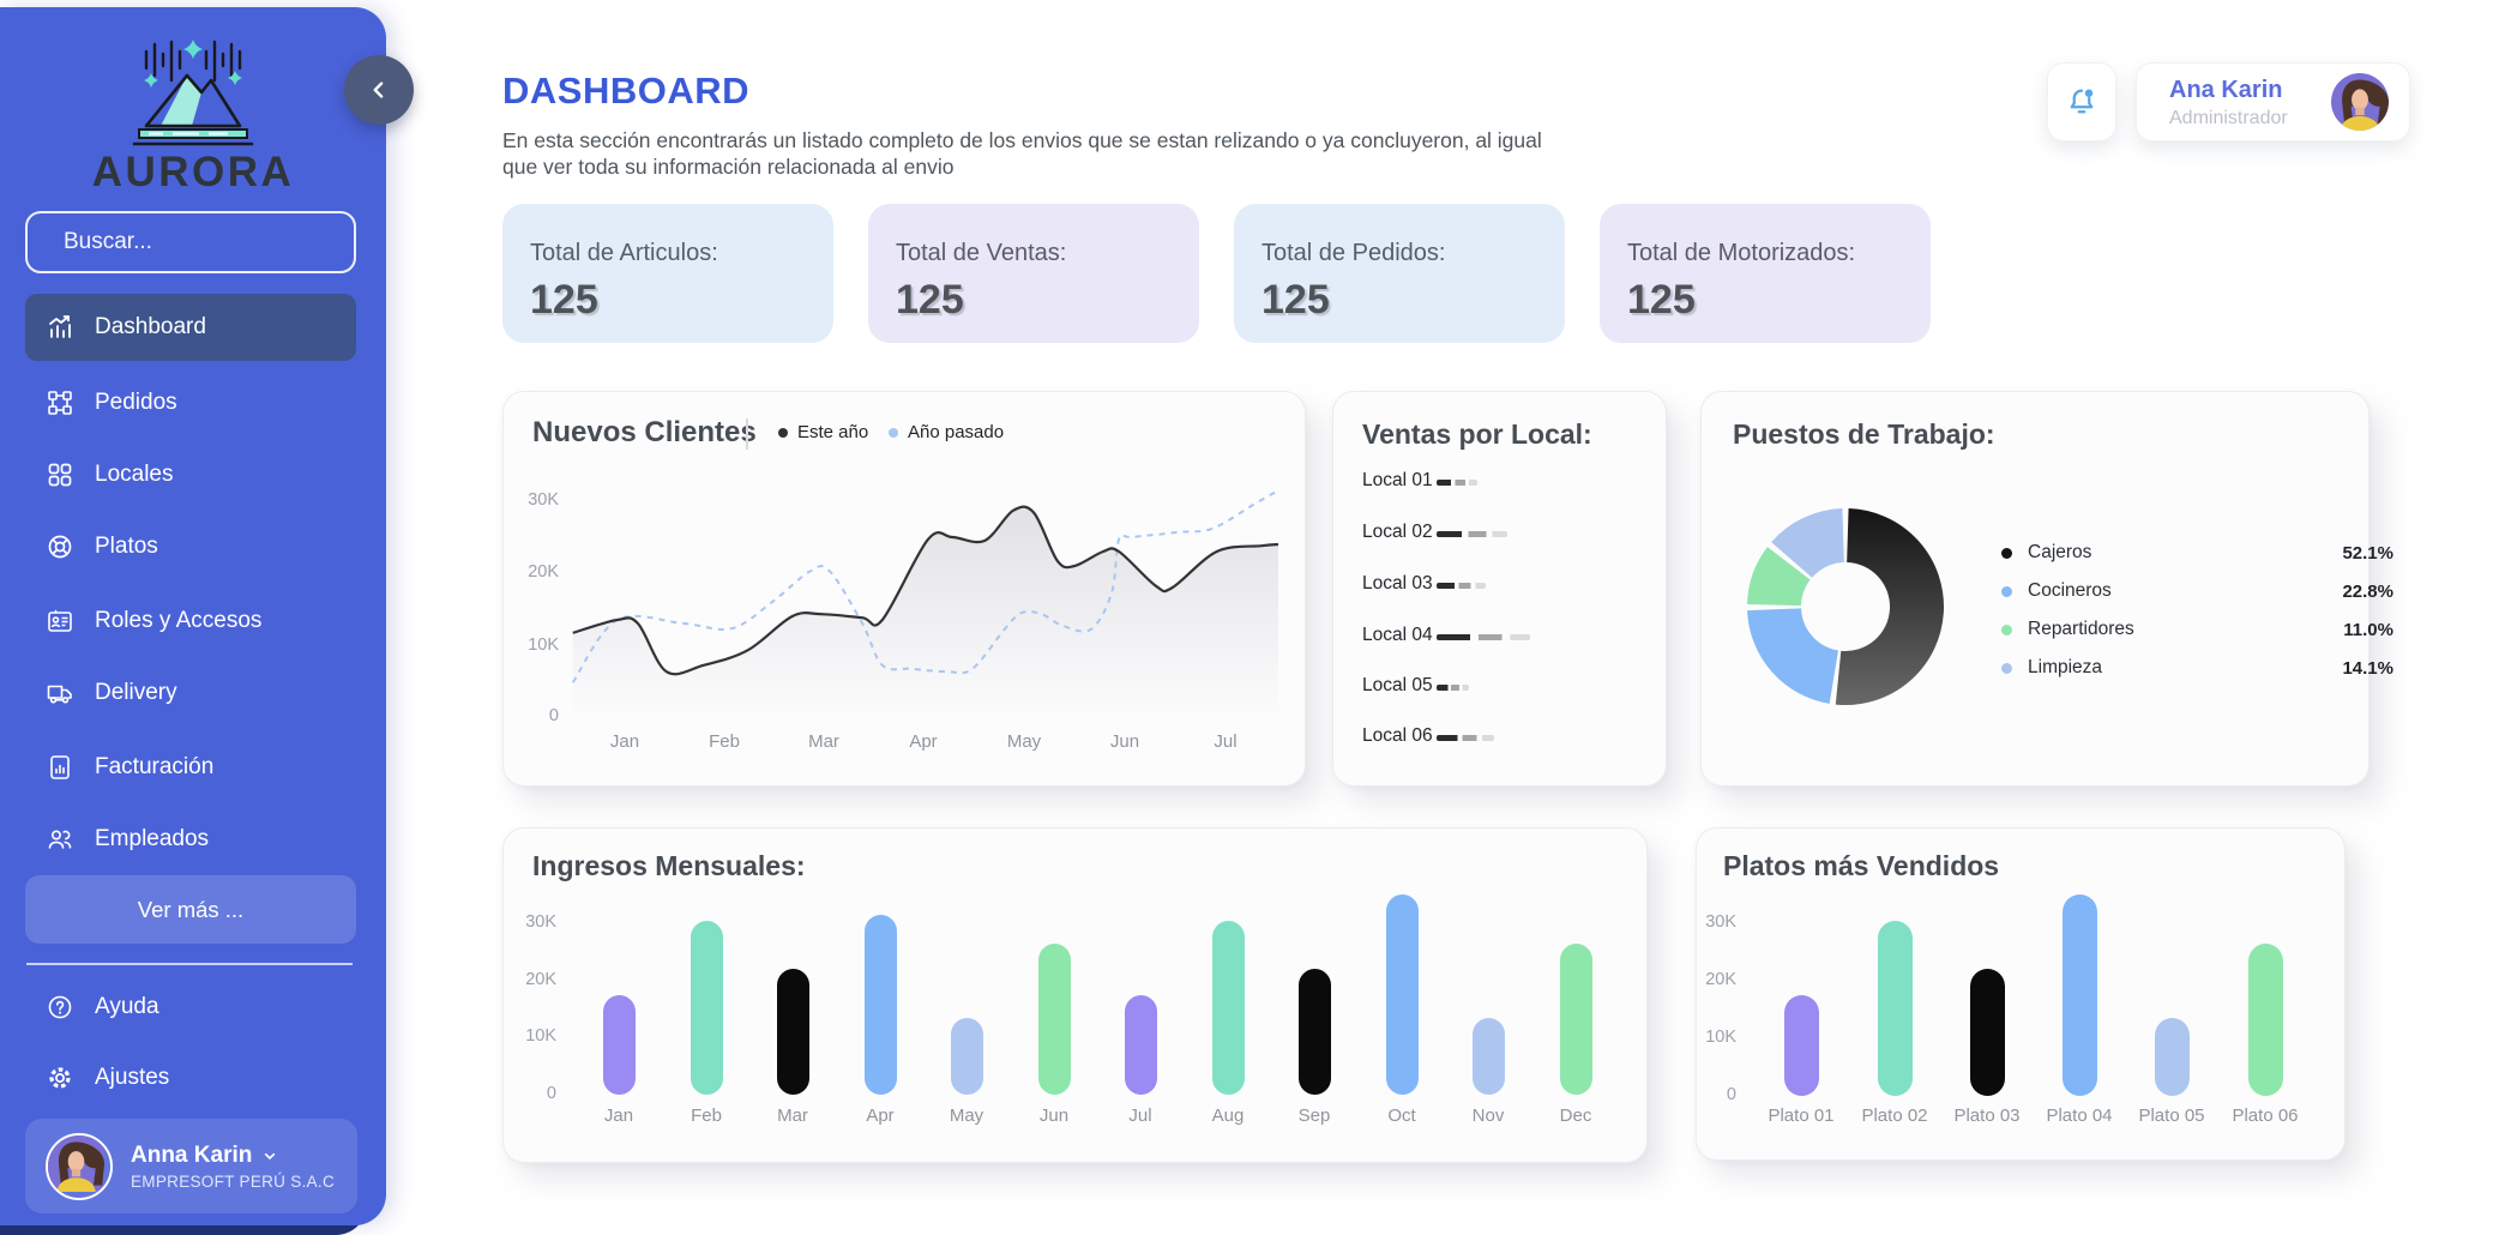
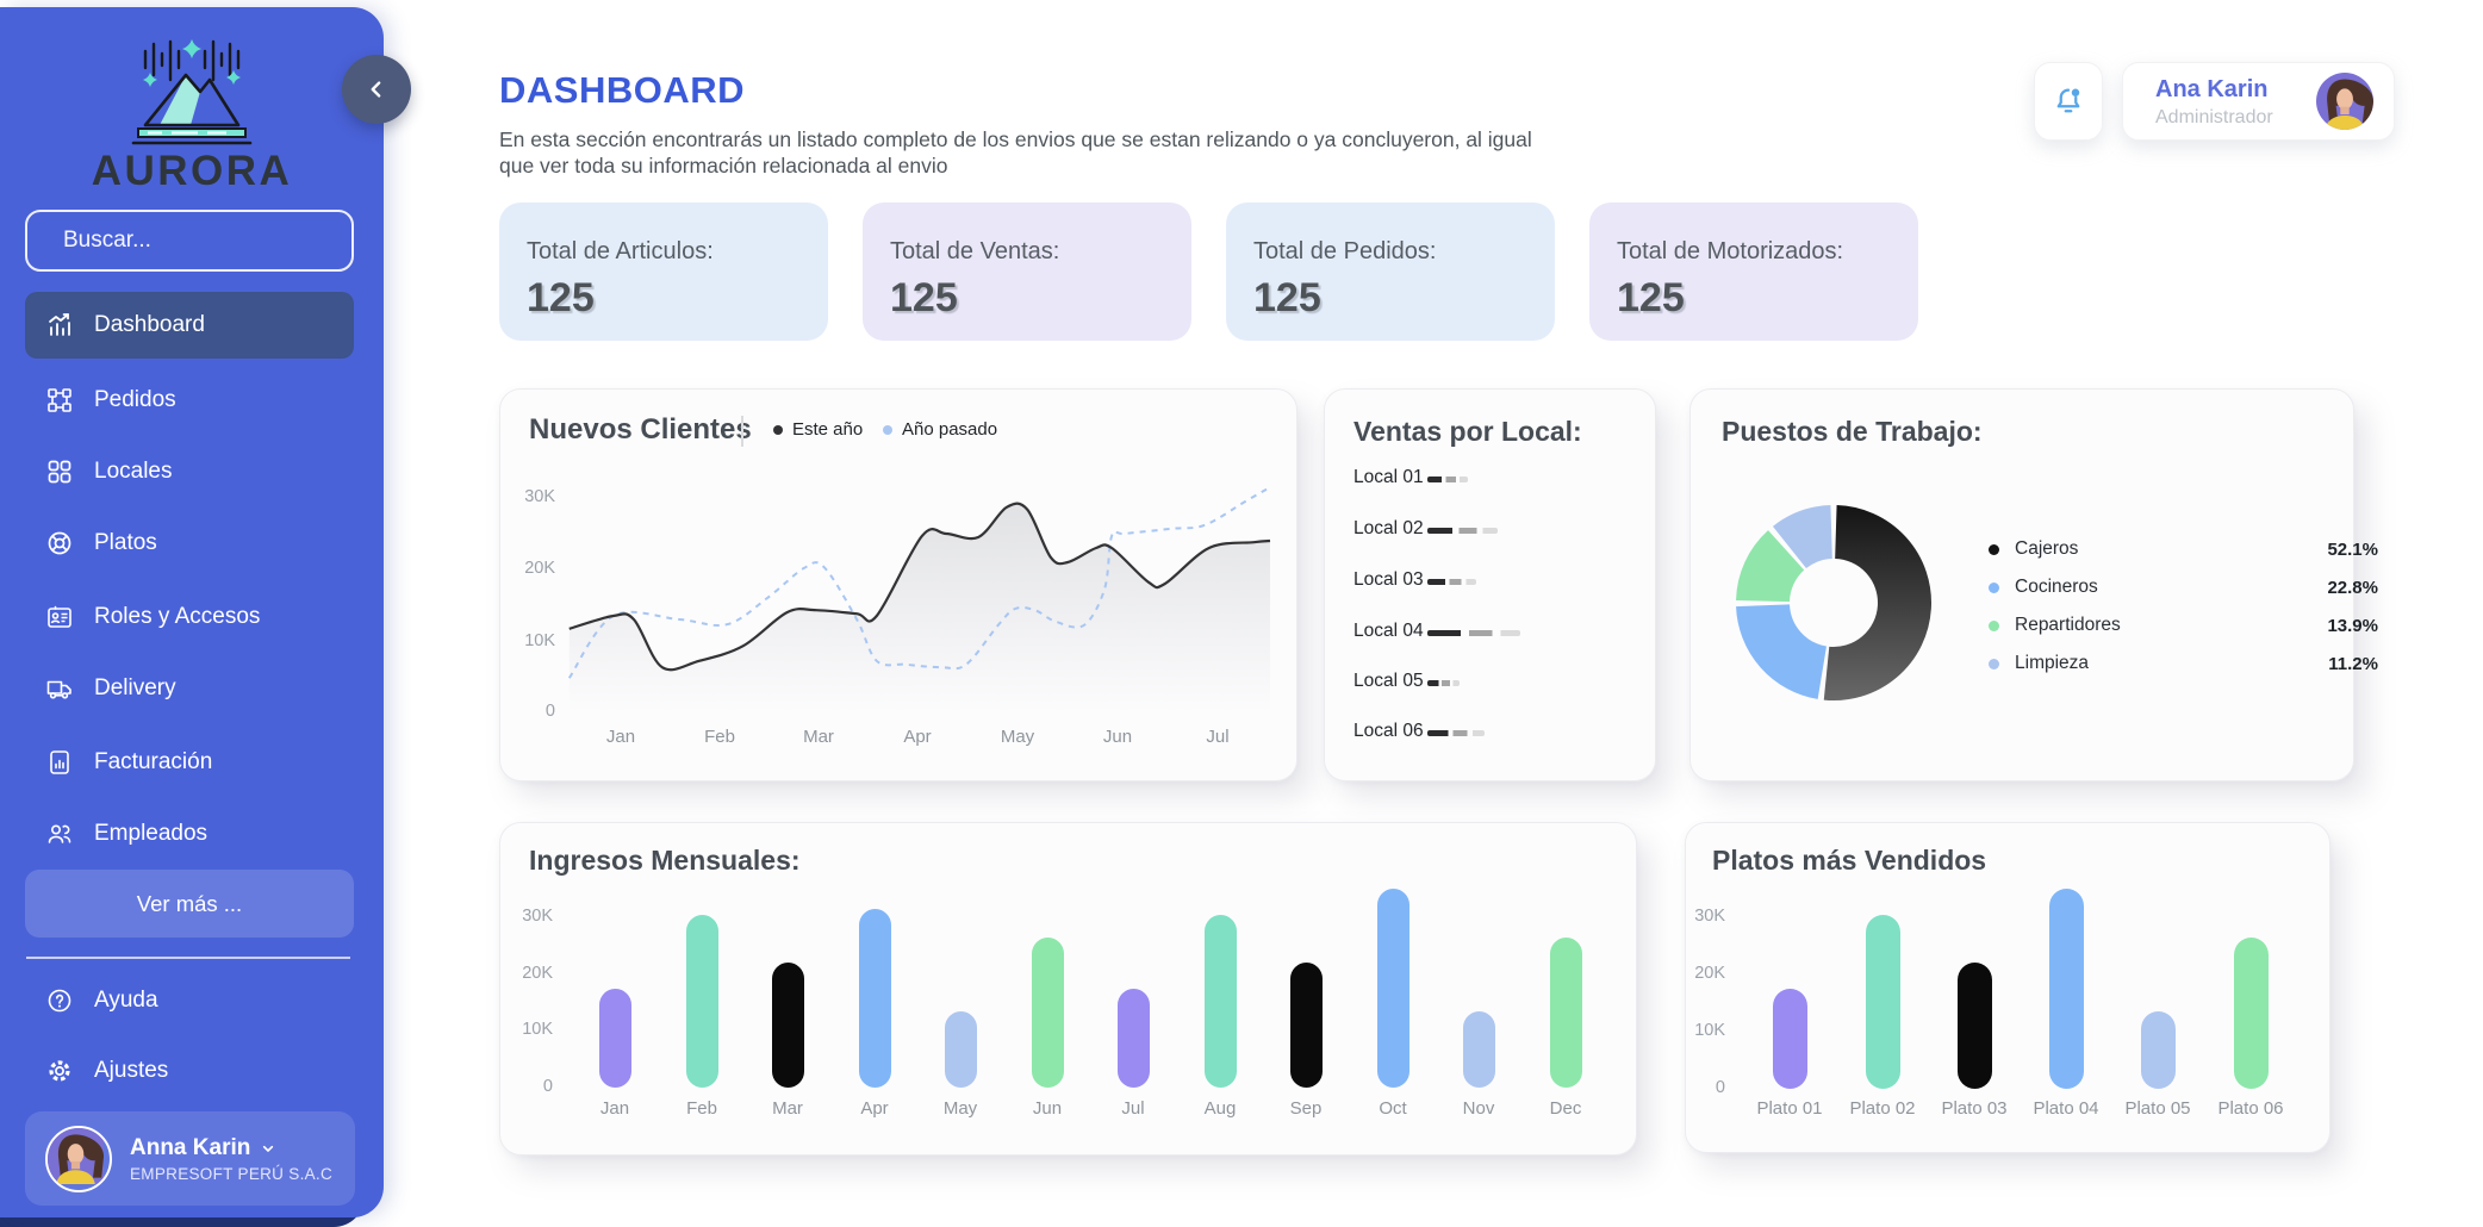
Puestos de Trabajo:/Repartidores: 11.0% -> 13.9%
Puestos de Trabajo:/Limpieza: 14.1% -> 11.2%
